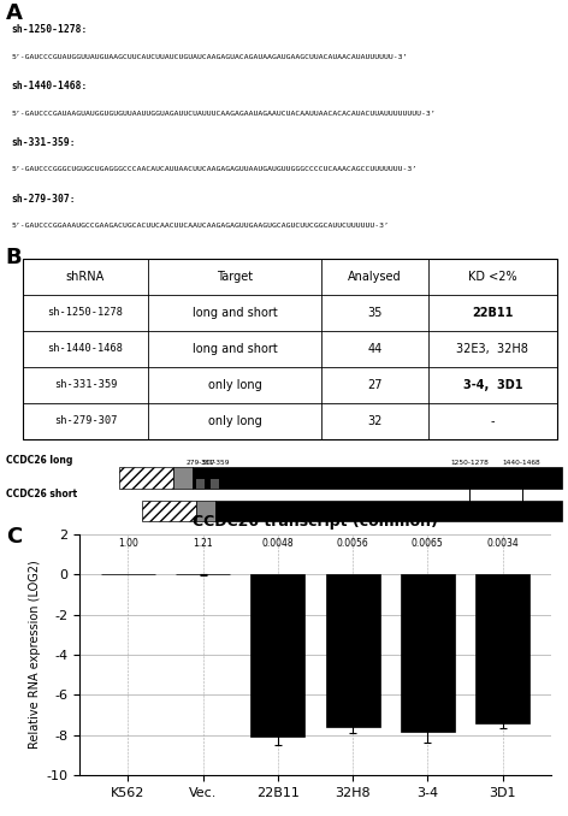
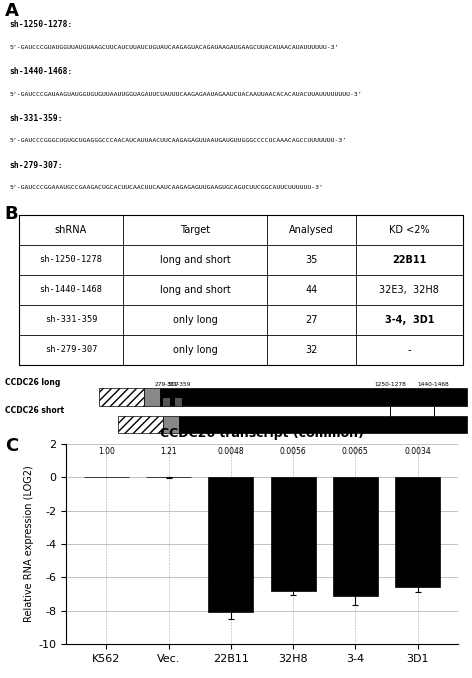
32H8: -7.6 -> -6.8
3-4: -7.8 -> -7.1
3D1: -7.4 -> -6.6
